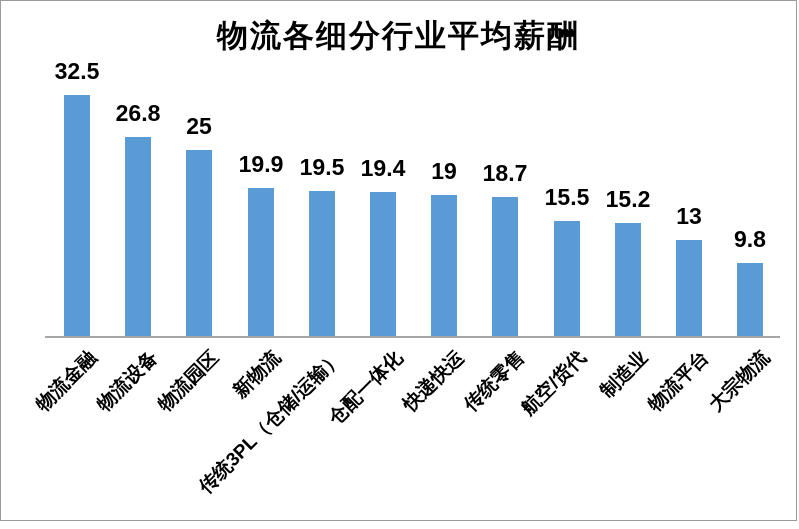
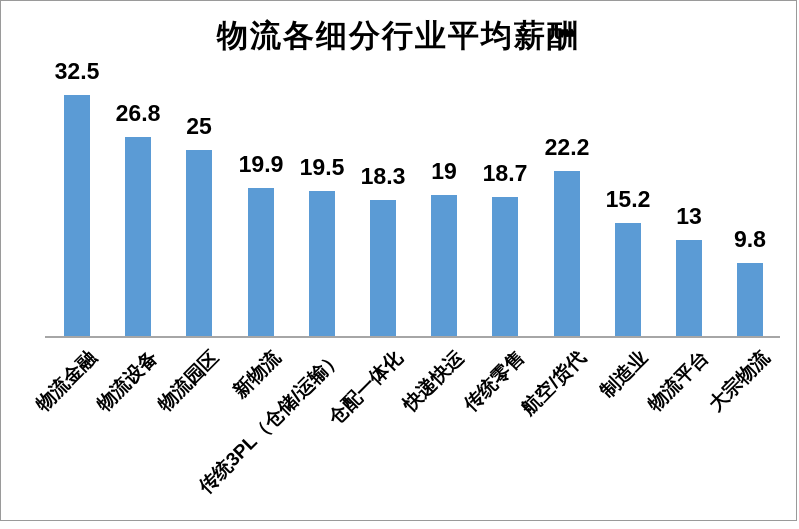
仓配一体化: 19.4 -> 18.3
航空/货代: 15.5 -> 22.2
